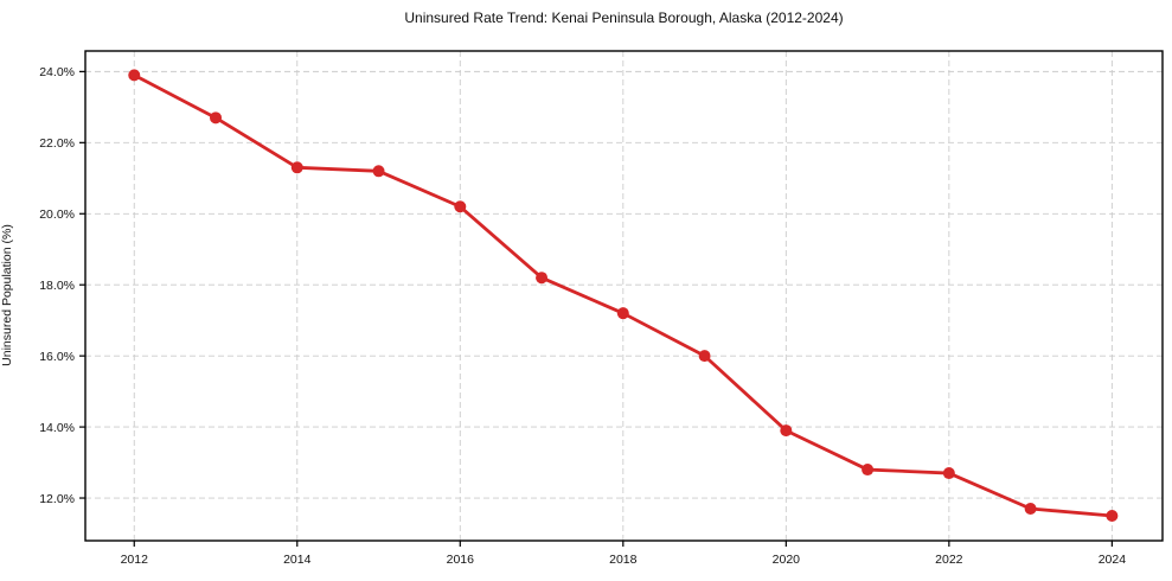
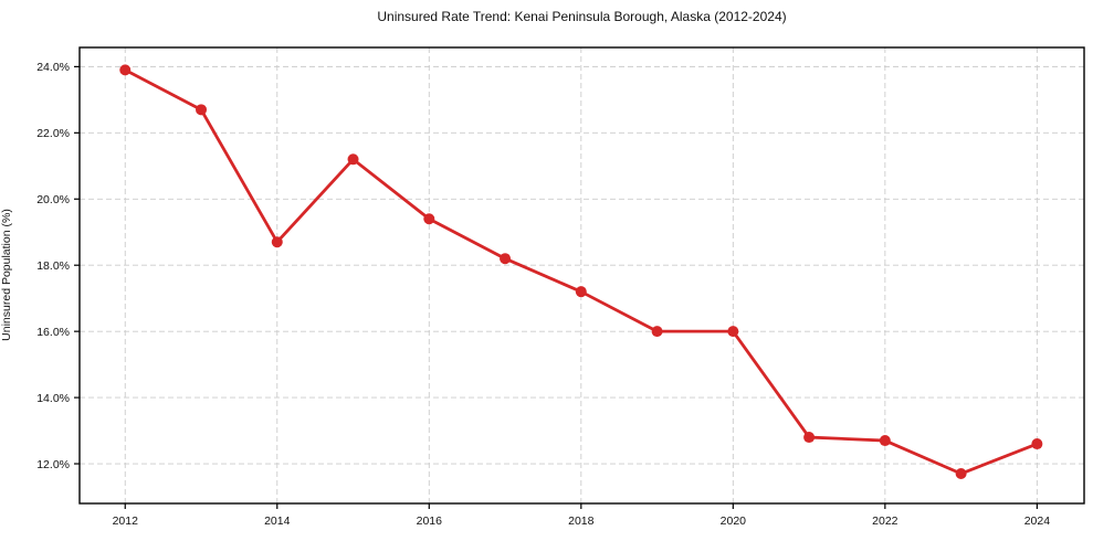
2014: 21.3% -> 18.7%
2016: 20.2% -> 19.4%
2020: 13.9% -> 16.0%
2024: 11.5% -> 12.6%
